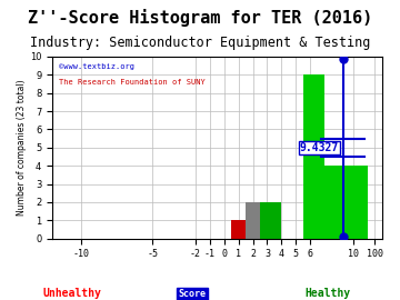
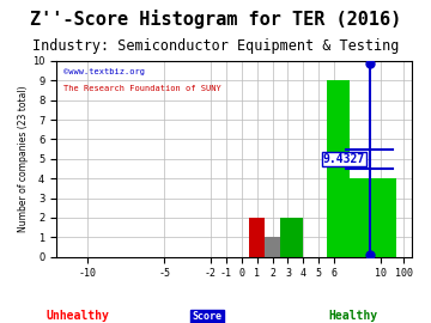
1: 1 -> 2
2: 2 -> 1
